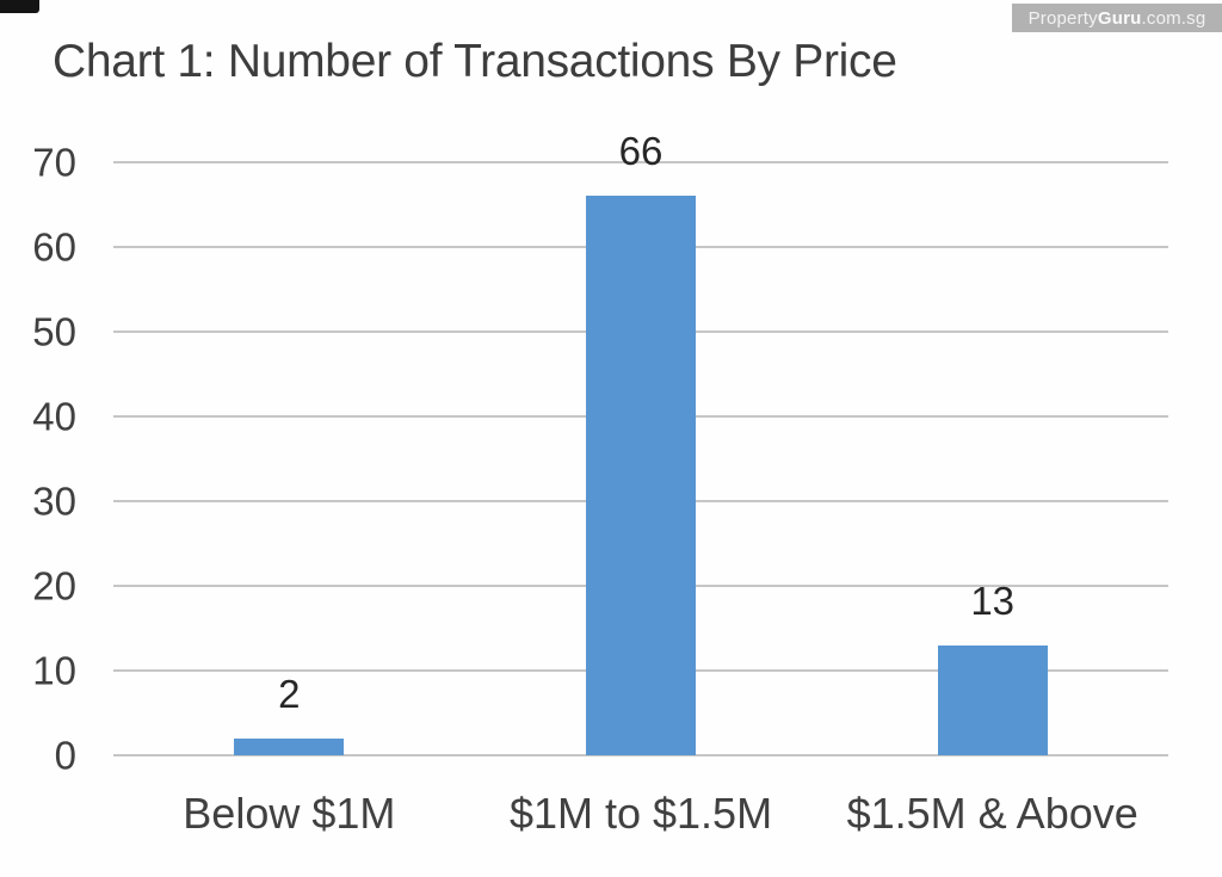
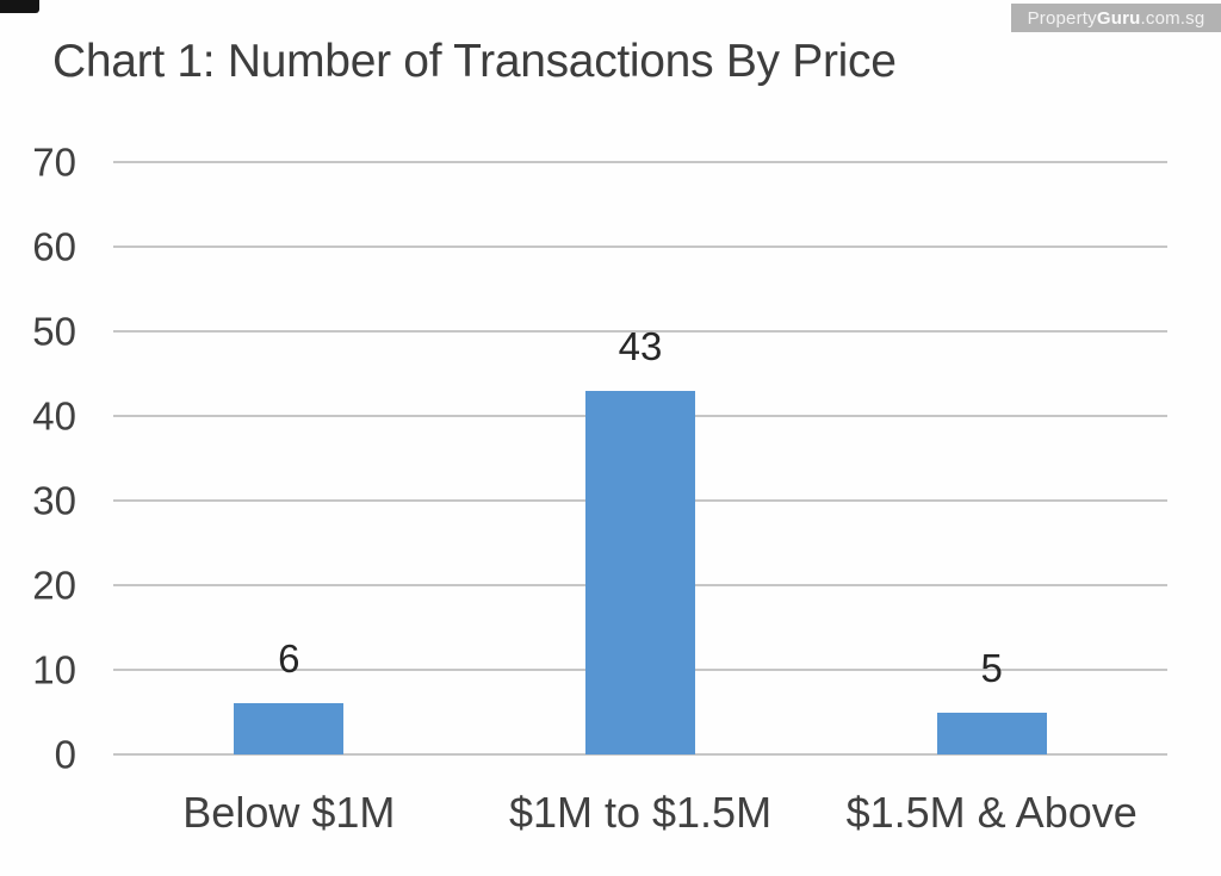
Below $1M: 2 -> 6
$1M to $1.5M: 66 -> 43
$1.5M & Above: 13 -> 5
